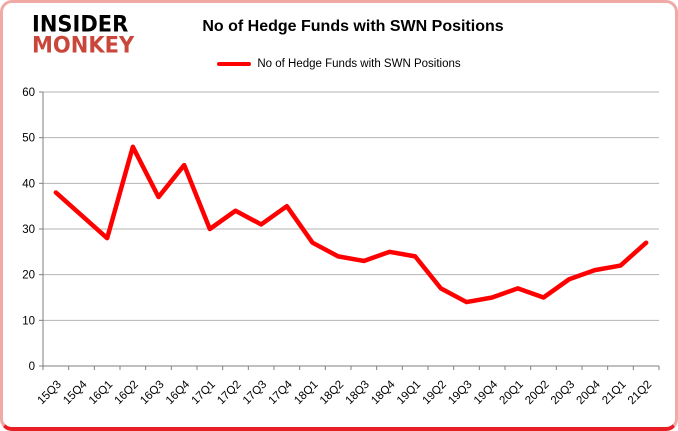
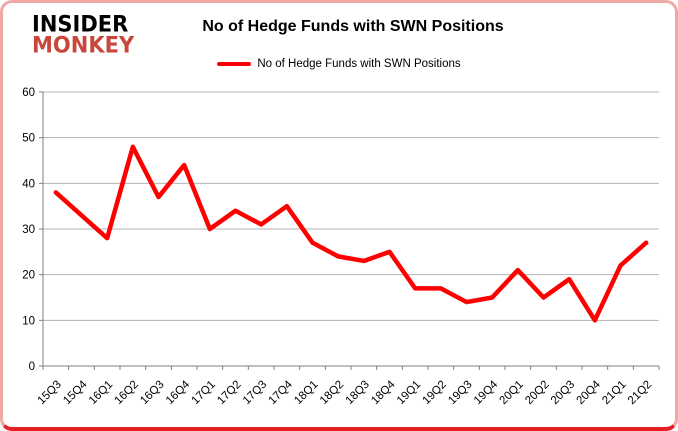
19Q1: 24 -> 17
20Q1: 17 -> 21
20Q4: 21 -> 10
